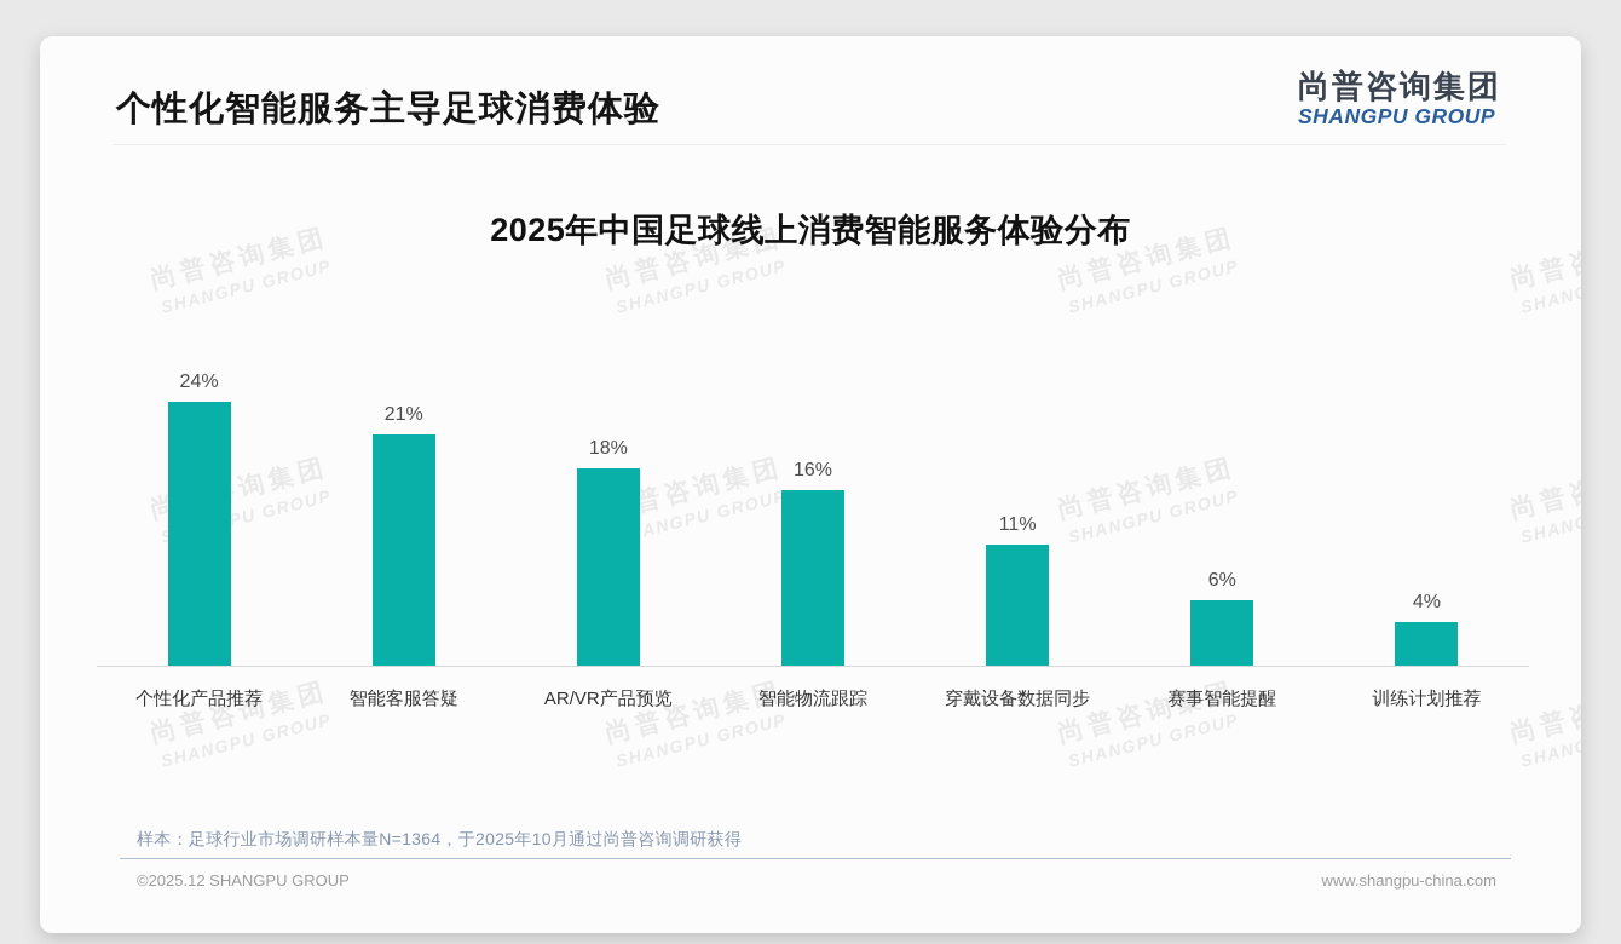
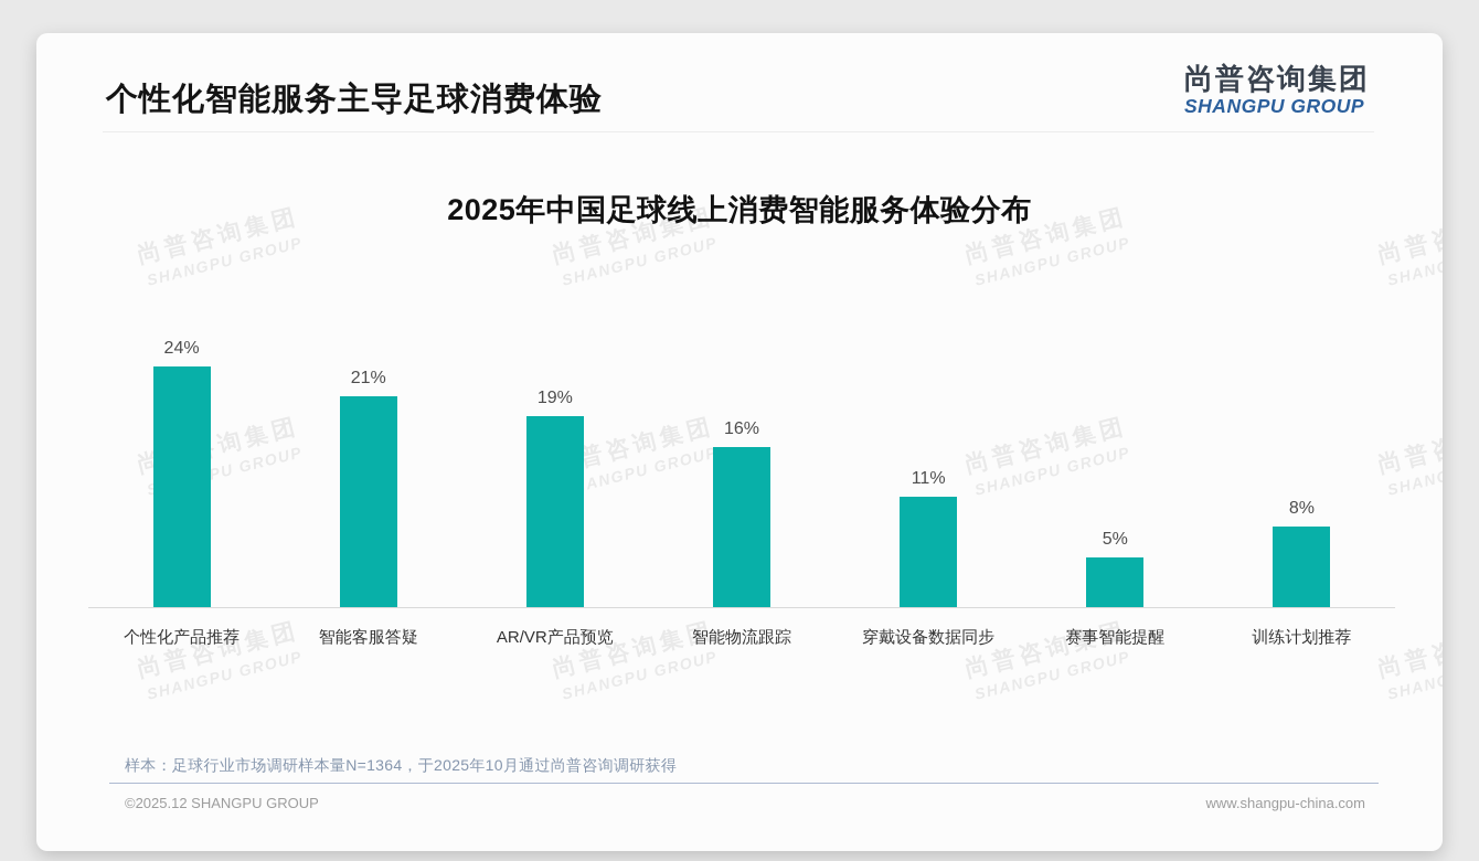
AR/VR产品预览: 18% -> 19%
赛事智能提醒: 6% -> 5%
训练计划推荐: 4% -> 8%
